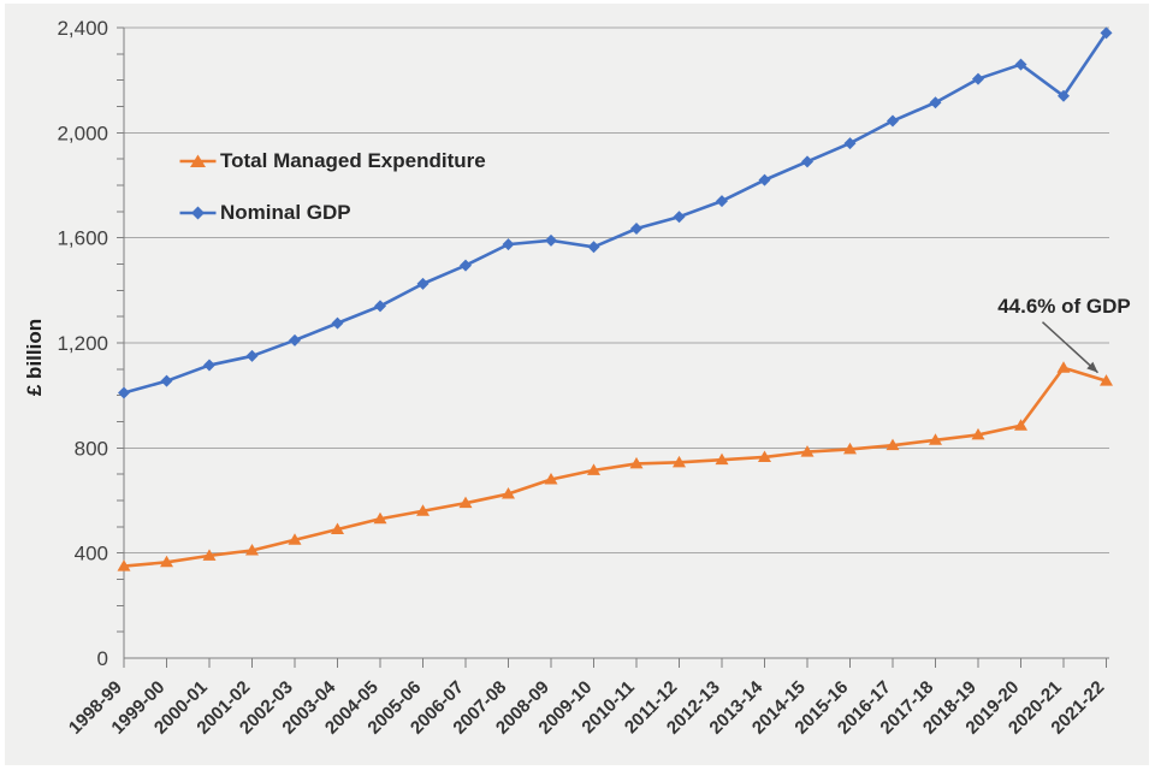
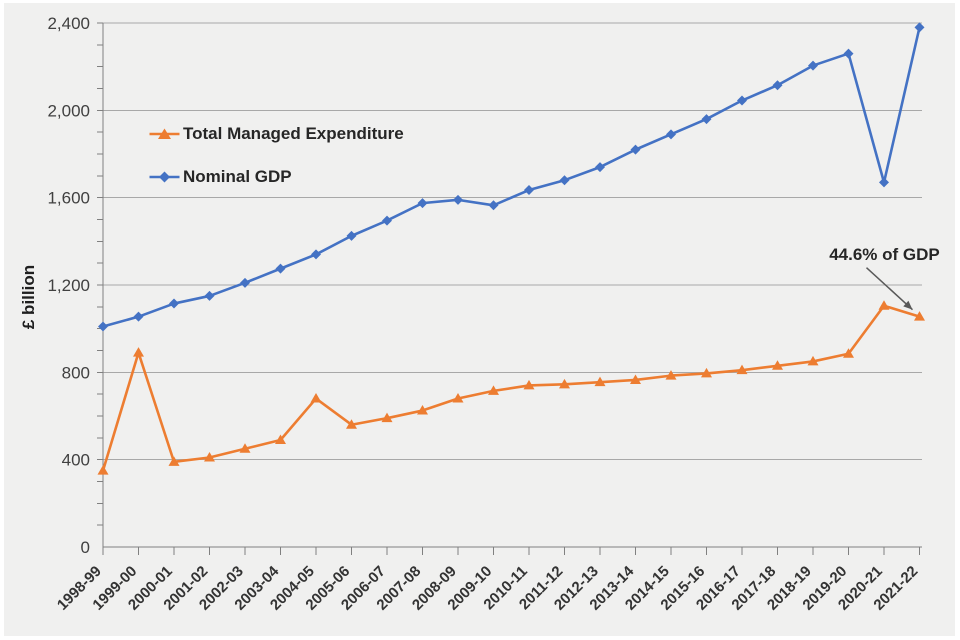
Total Managed Expenditure/1999-00: 360 -> 890
Total Managed Expenditure/2004-05: 530 -> 680
Nominal GDP/2020-21: 2140 -> 1670
